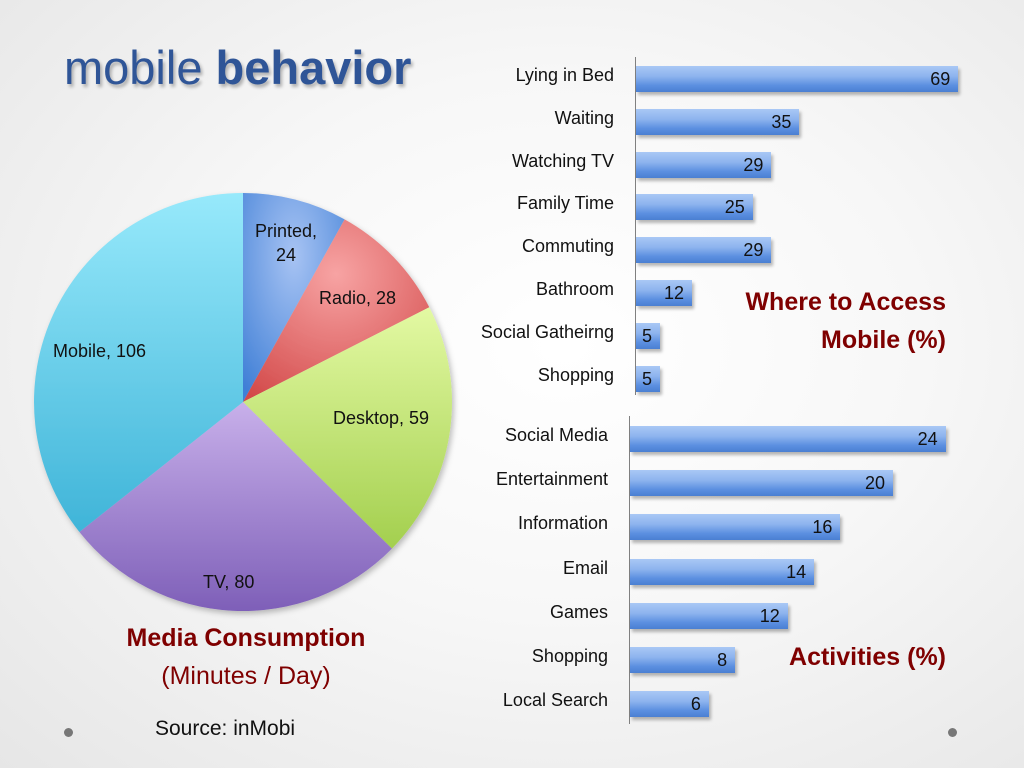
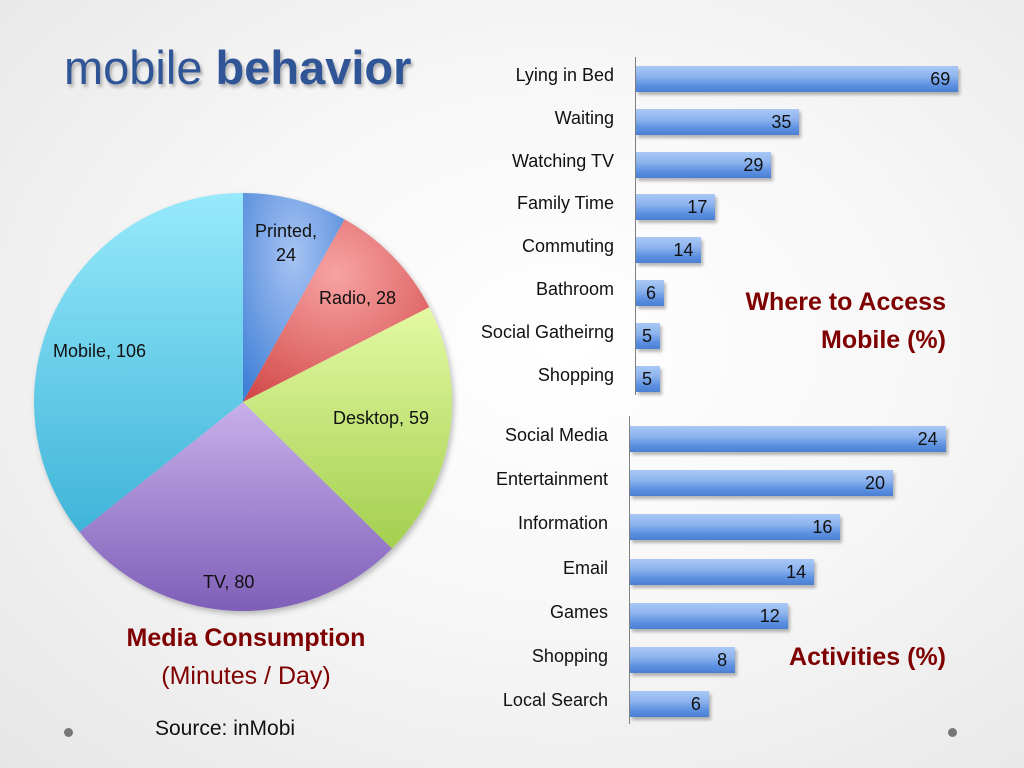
Where to Access Mobile (%)/Family Time: 25 -> 17
Where to Access Mobile (%)/Commuting: 29 -> 14
Where to Access Mobile (%)/Bathroom: 12 -> 6
